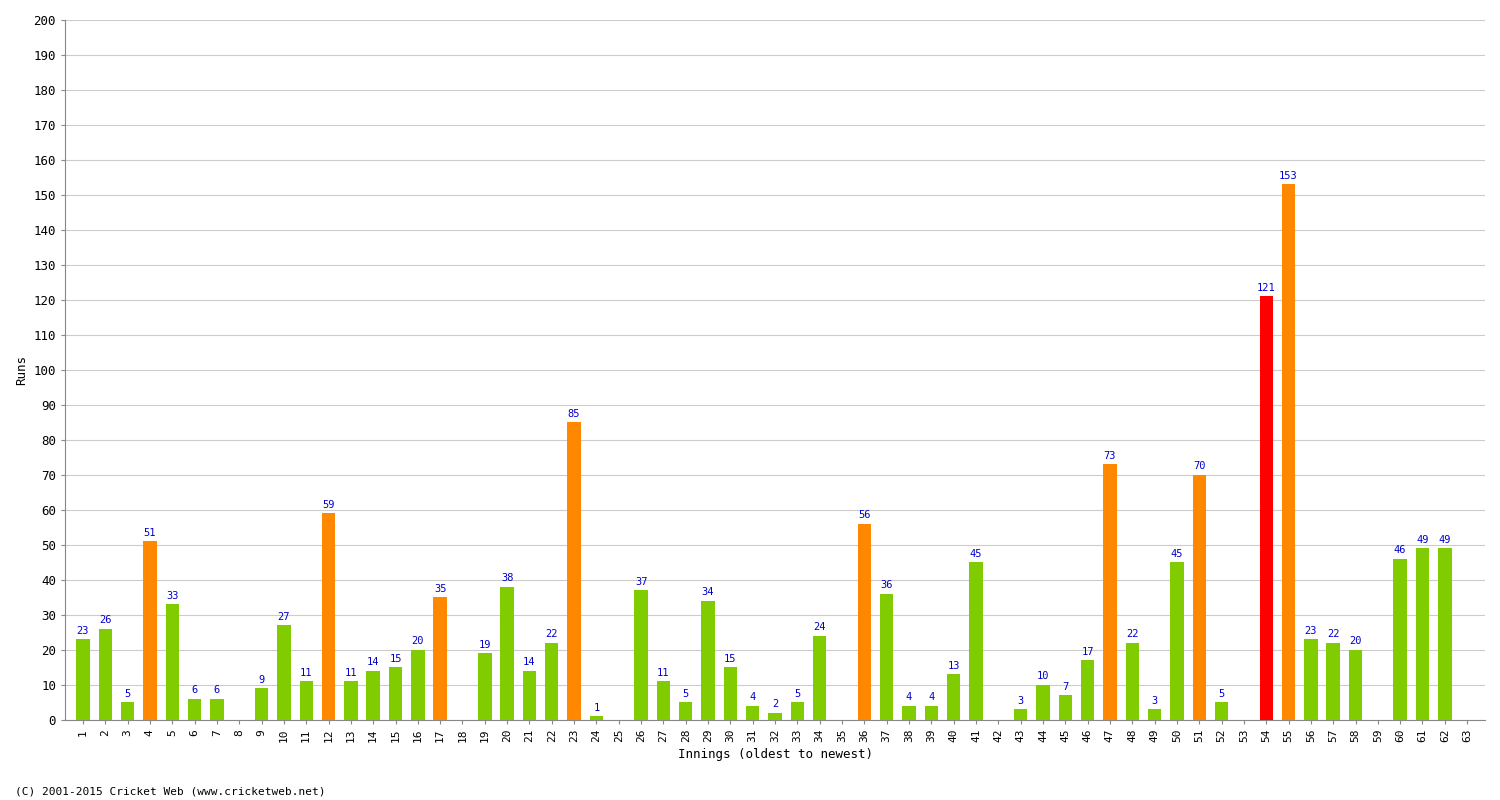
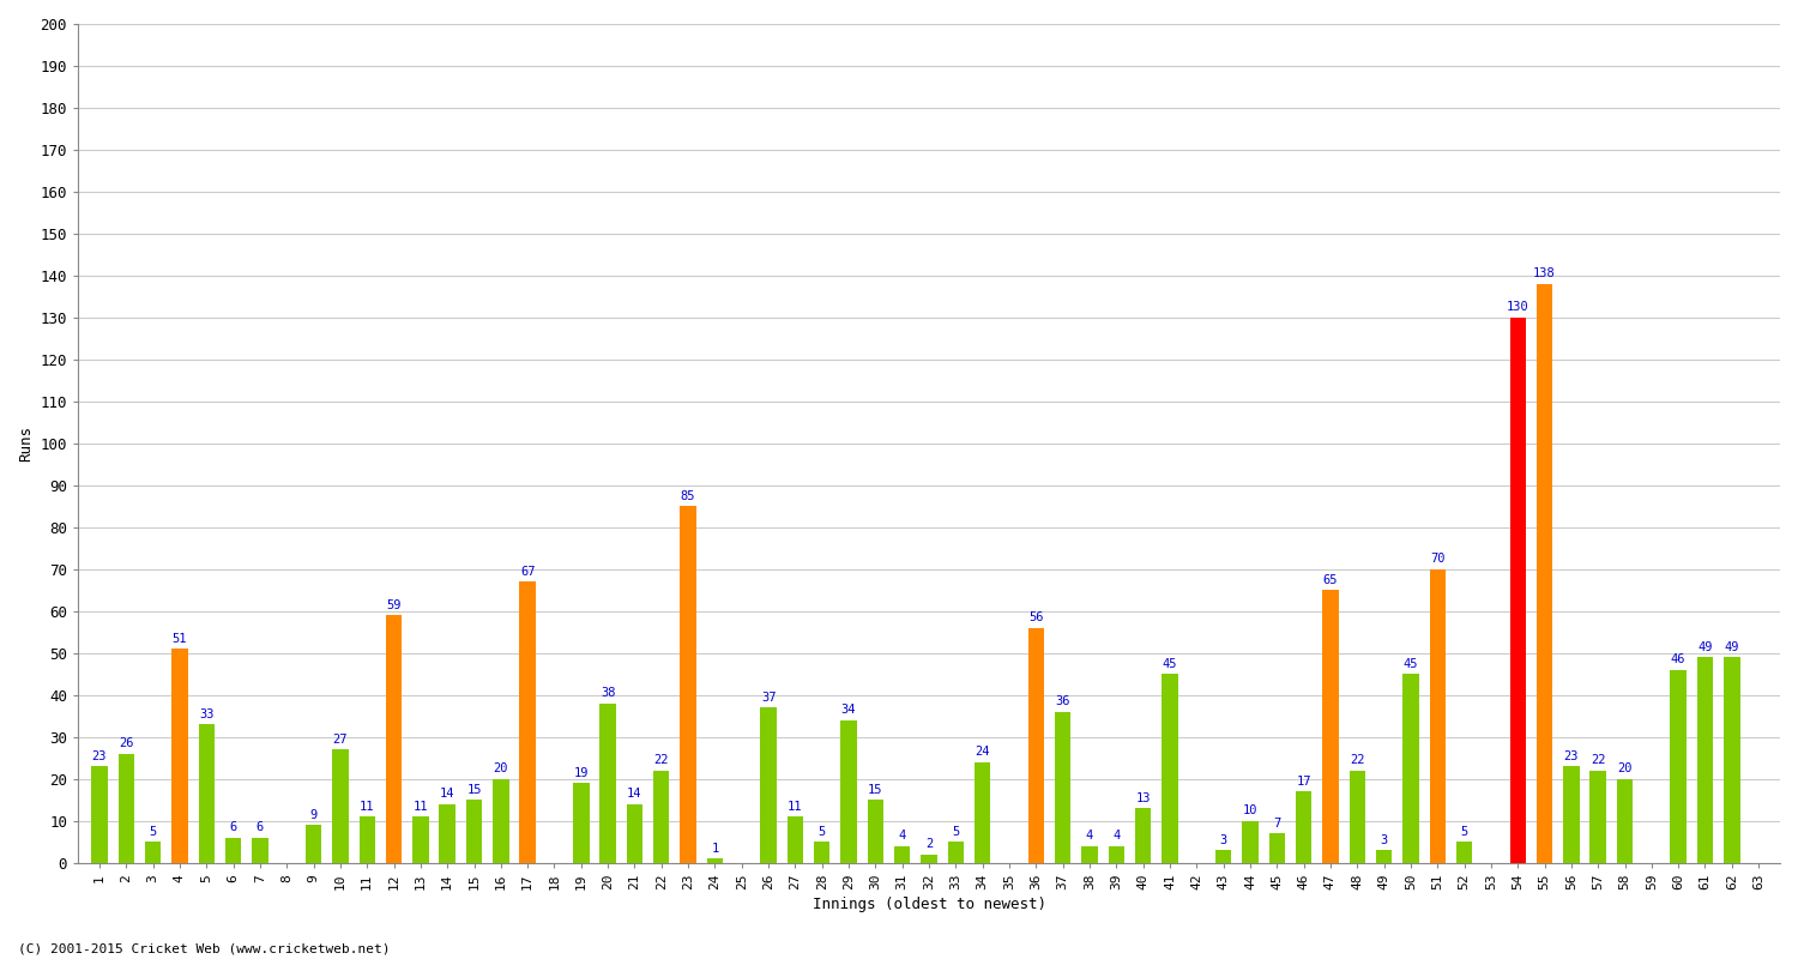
17: 35 -> 67
47: 73 -> 65
54: 121 -> 130
55: 153 -> 138
